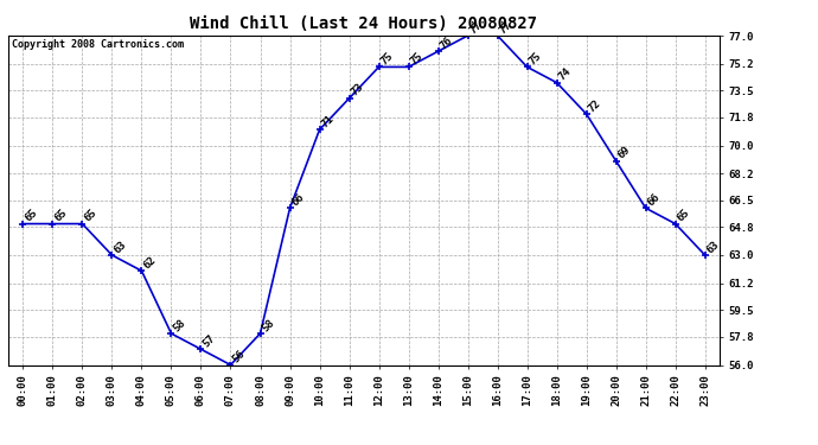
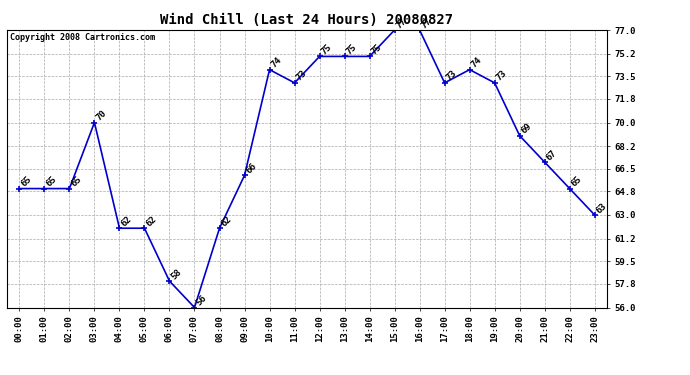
03:00: 63 -> 70
05:00: 58 -> 62
06:00: 57 -> 58
08:00: 58 -> 62
10:00: 71 -> 74
14:00: 76 -> 75
17:00: 75 -> 73
19:00: 72 -> 73
21:00: 66 -> 67
